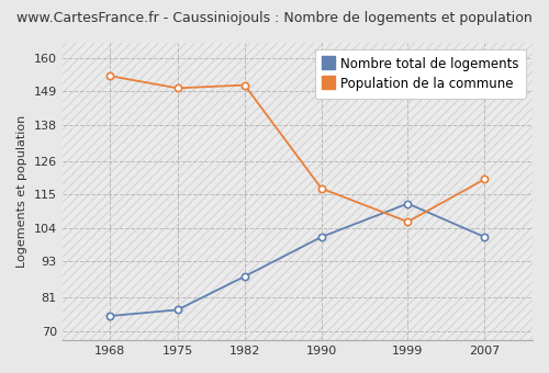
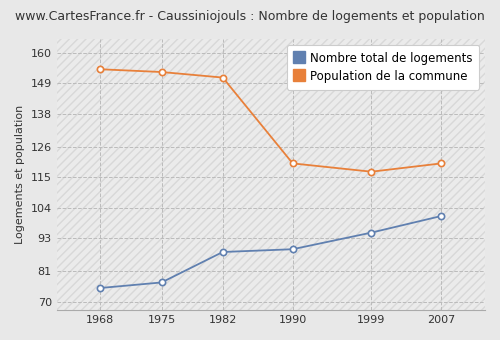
Population de la commune/1975: 150 -> 153
Nombre total de logements/1990: 101 -> 89
Population de la commune/1990: 117 -> 120
Nombre total de logements/1999: 112 -> 95
Population de la commune/1999: 106 -> 117
